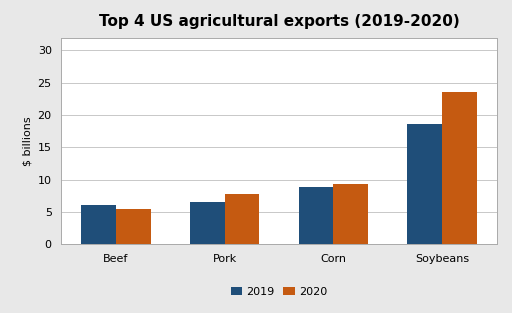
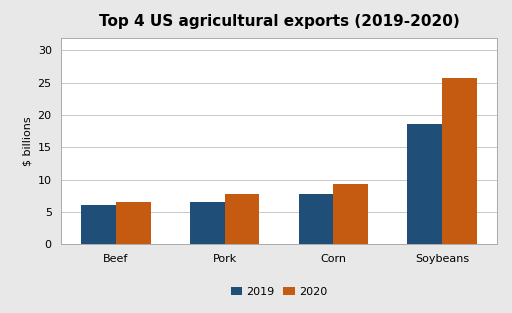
2020/Beef: 5.4 -> 6.5
2019/Corn: 8.8 -> 7.7
2020/Soybeans: 23.6 -> 25.7
